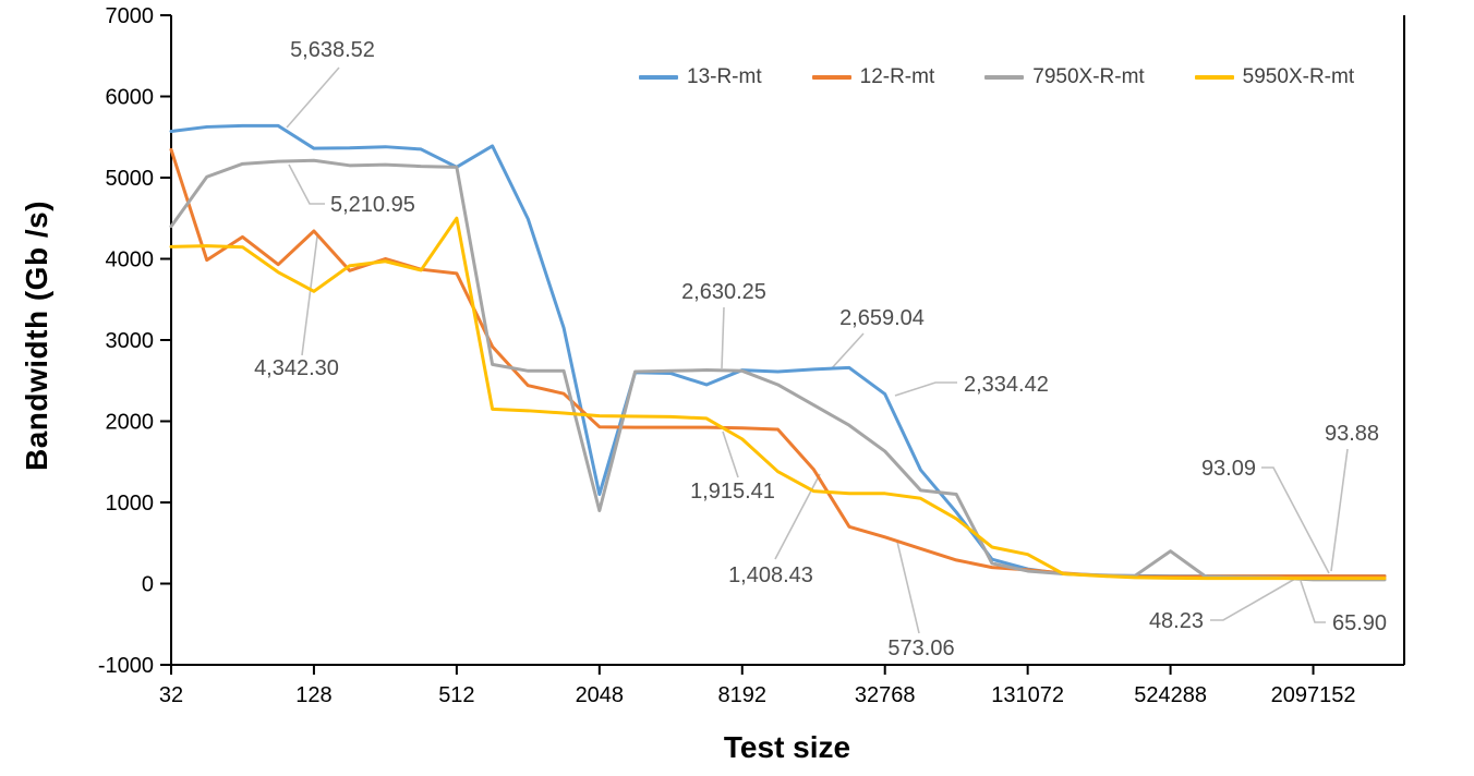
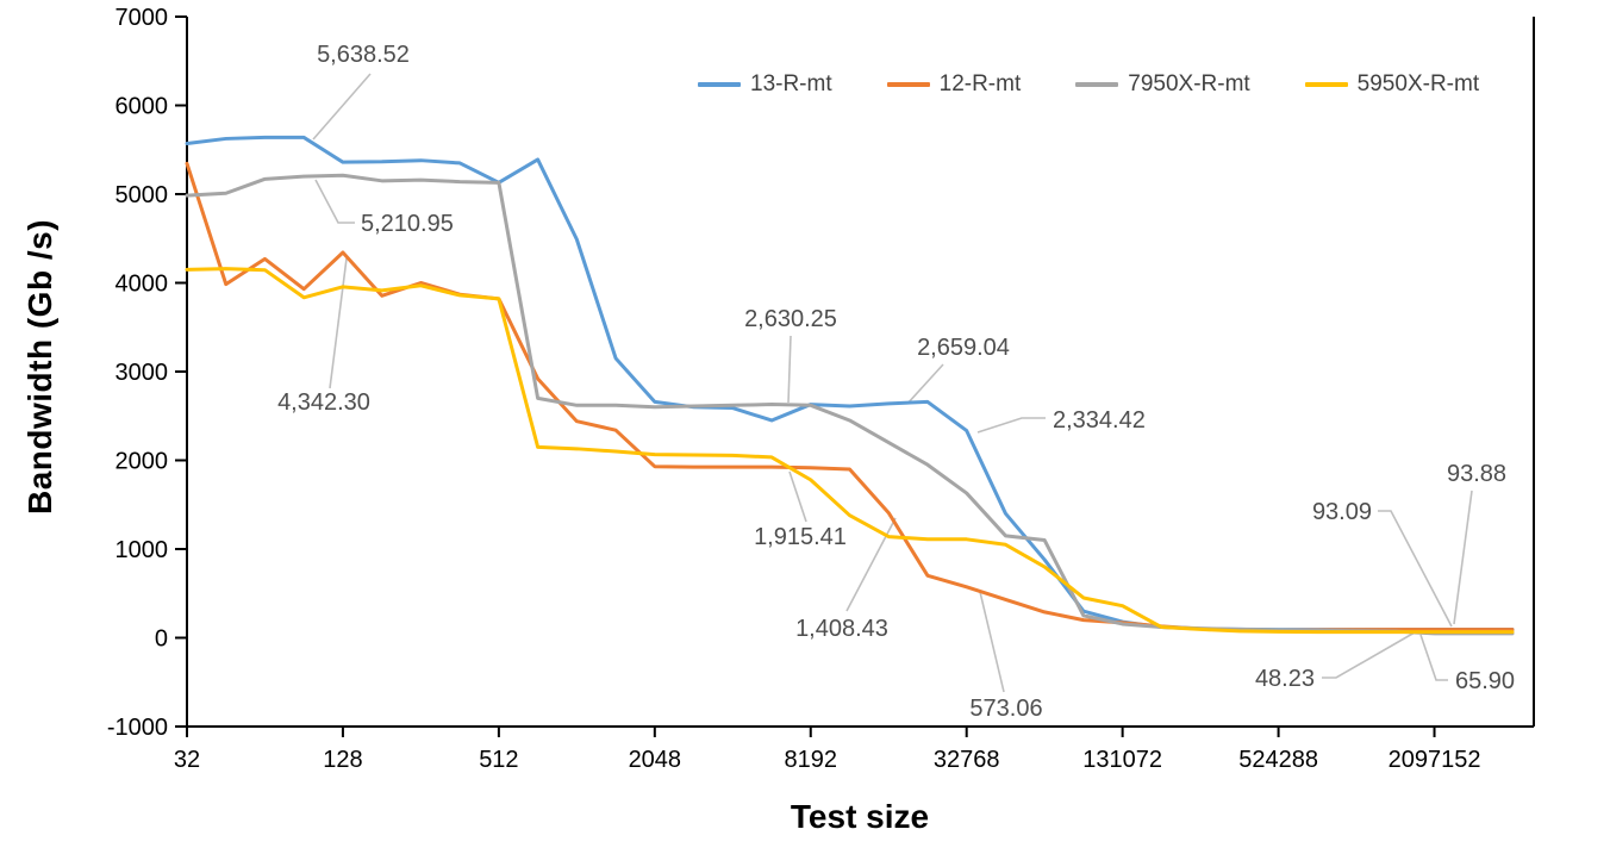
7950X-R-mt/32: 4400 -> 5000
5950X-R-mt/128: 3600 -> 4000
5950X-R-mt/512: 4500 -> 3800
13-R-mt/2048: 1100 -> 2700
7950X-R-mt/2048: 900 -> 2600
7950X-R-mt/524288: 400 -> 100
